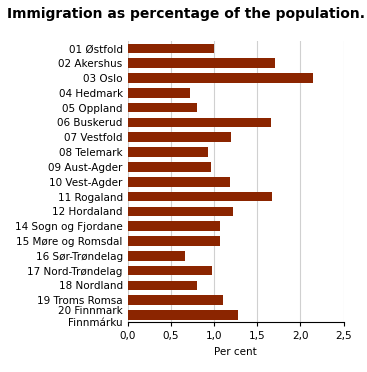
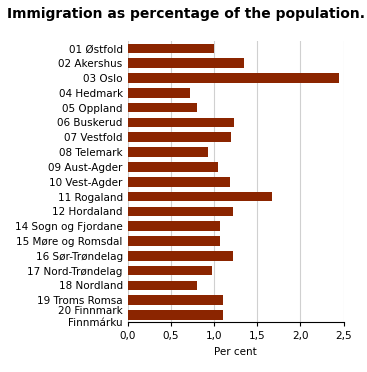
02 Akershus: 1,70 -> 1,35
03 Oslo: 2,14 -> 2,45
06 Buskerud: 1,66 -> 1,23
09 Aust-Agder: 0,96 -> 1,05
16 Sør-Trøndelag: 0,66 -> 1,22
20 Finnmark Finnmárku: 1,28 -> 1,10
